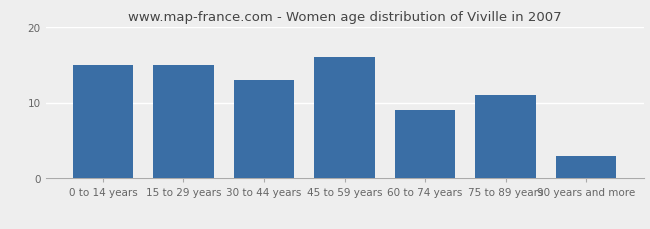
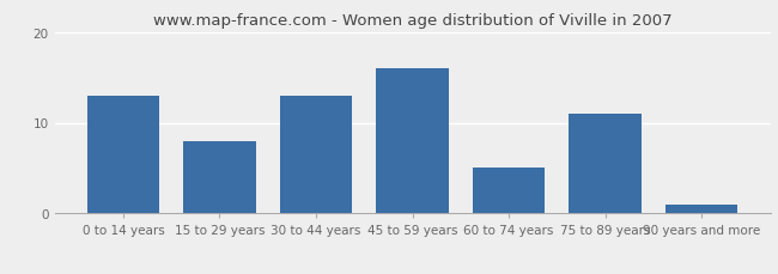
0 to 14 years: 15 -> 13
15 to 29 years: 15 -> 8
60 to 74 years: 9 -> 5
90 years and more: 3 -> 1
